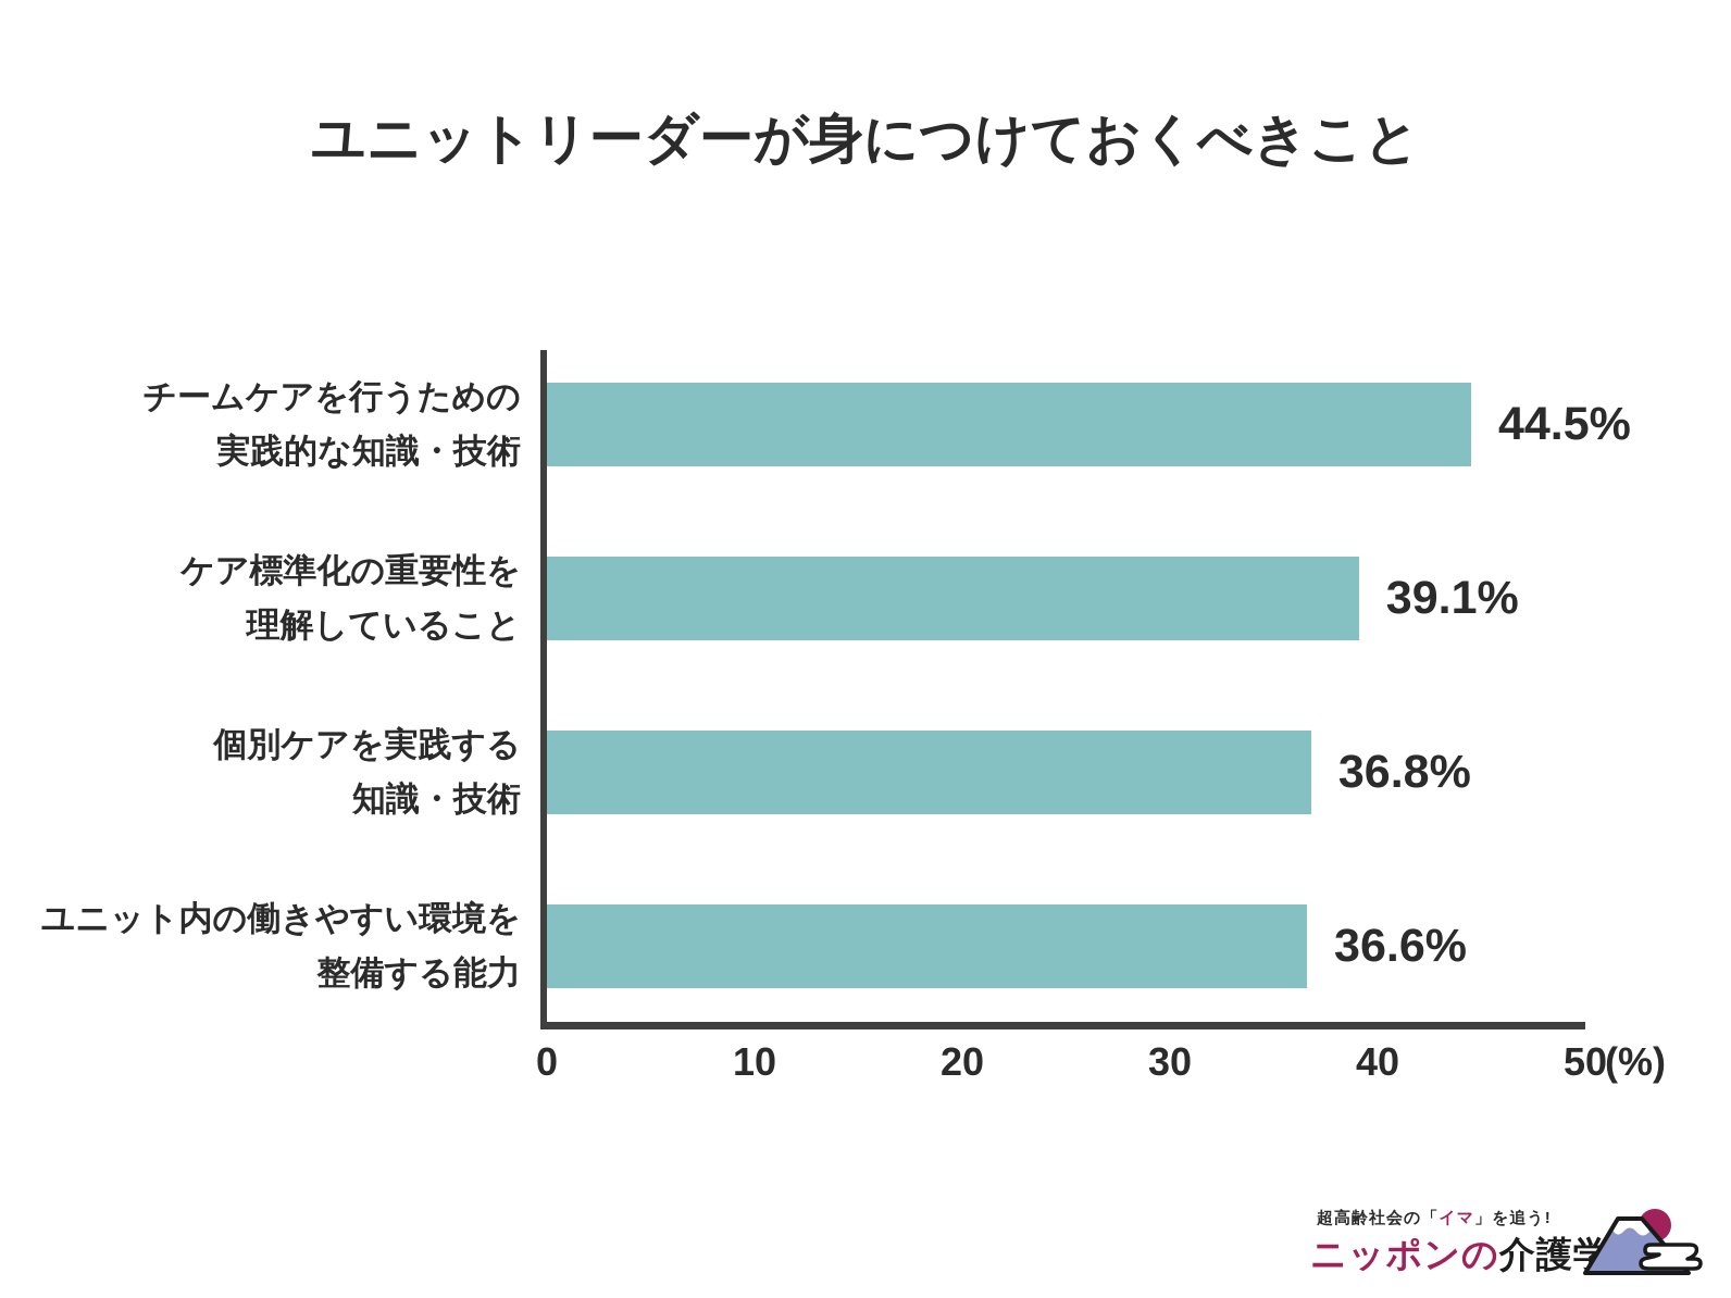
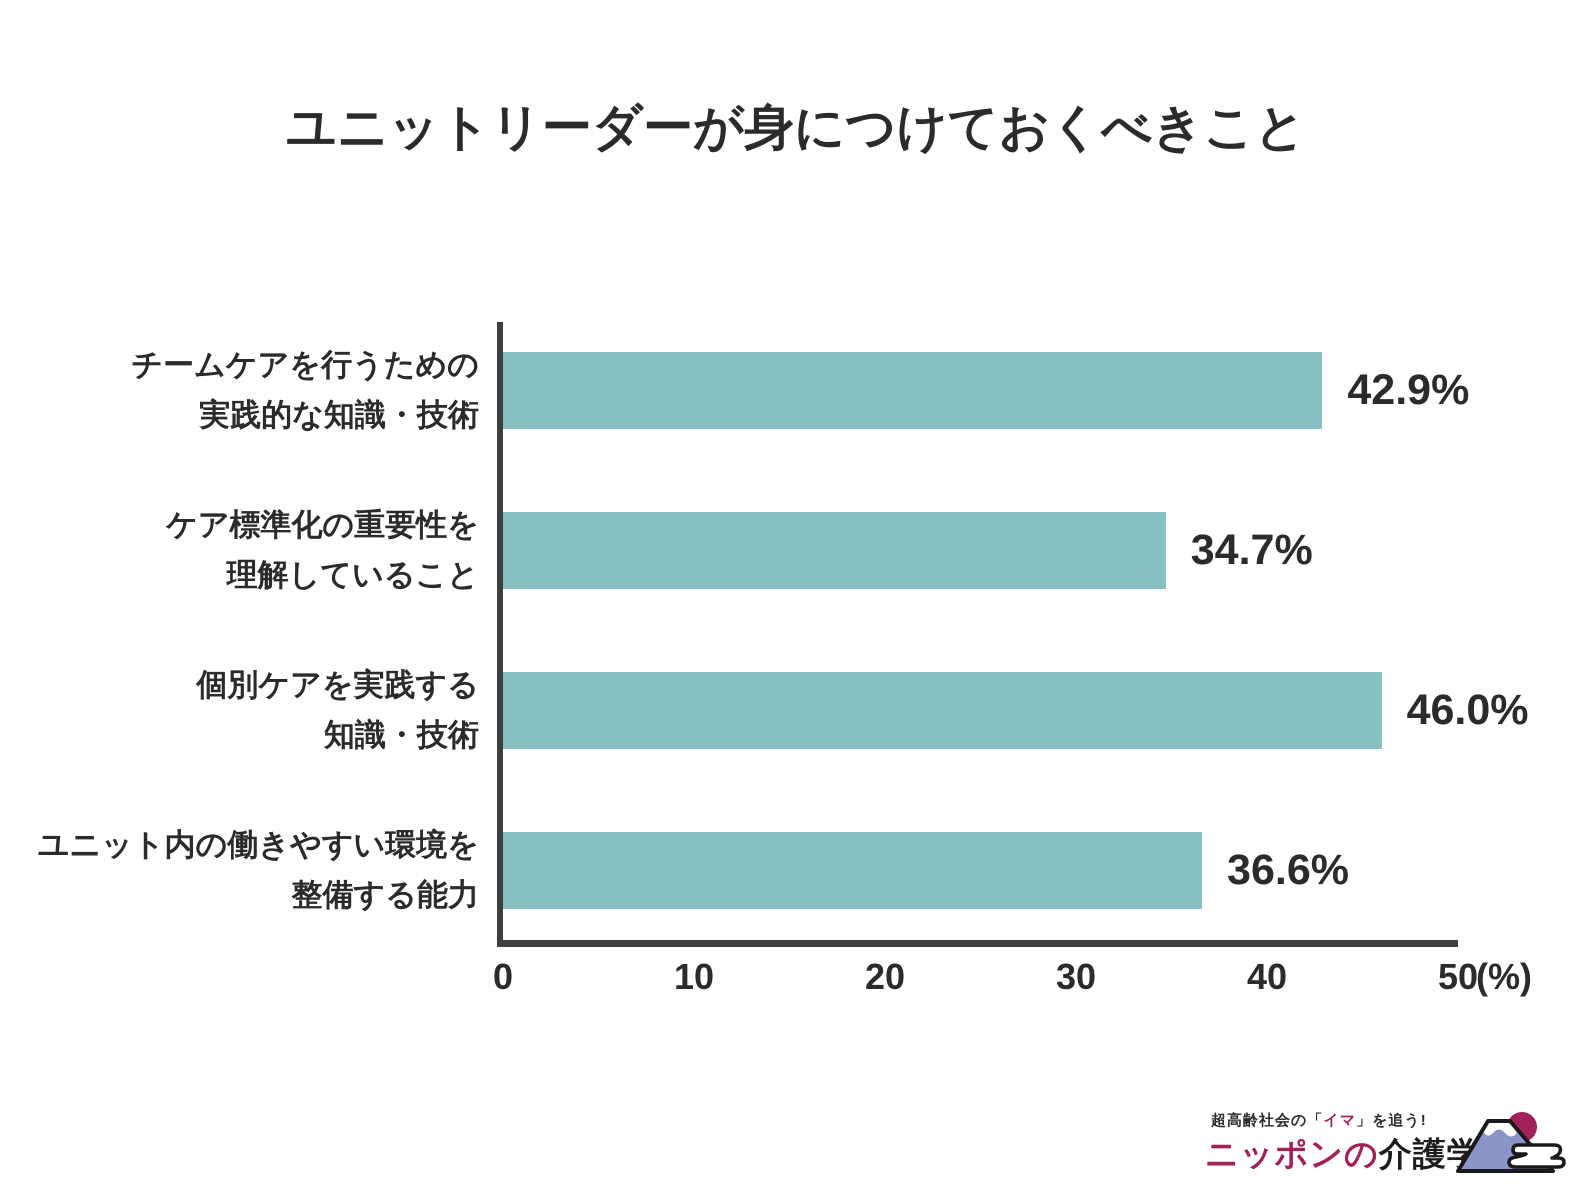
チームケアを行うための実践的な知識・技術: 44.5% -> 42.9%
ケア標準化の重要性を理解していること: 39.1% -> 34.7%
個別ケアを実践する知識・技術: 36.8% -> 46.0%
